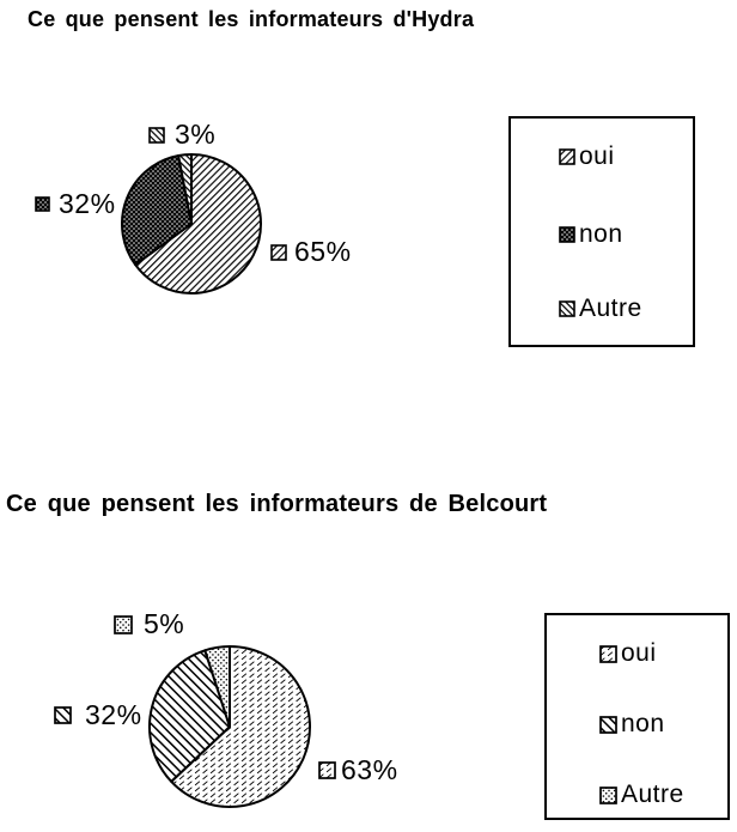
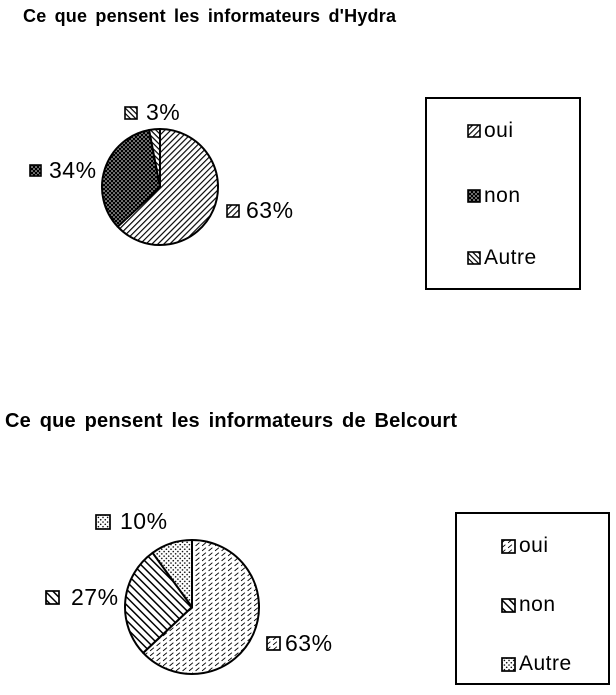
Ce que pensent les informateurs d'Hydra/oui: 65% -> 63%
Ce que pensent les informateurs d'Hydra/non: 32% -> 34%
Ce que pensent les informateurs de Belcourt/non: 32% -> 27%
Ce que pensent les informateurs de Belcourt/Autre: 5% -> 10%
